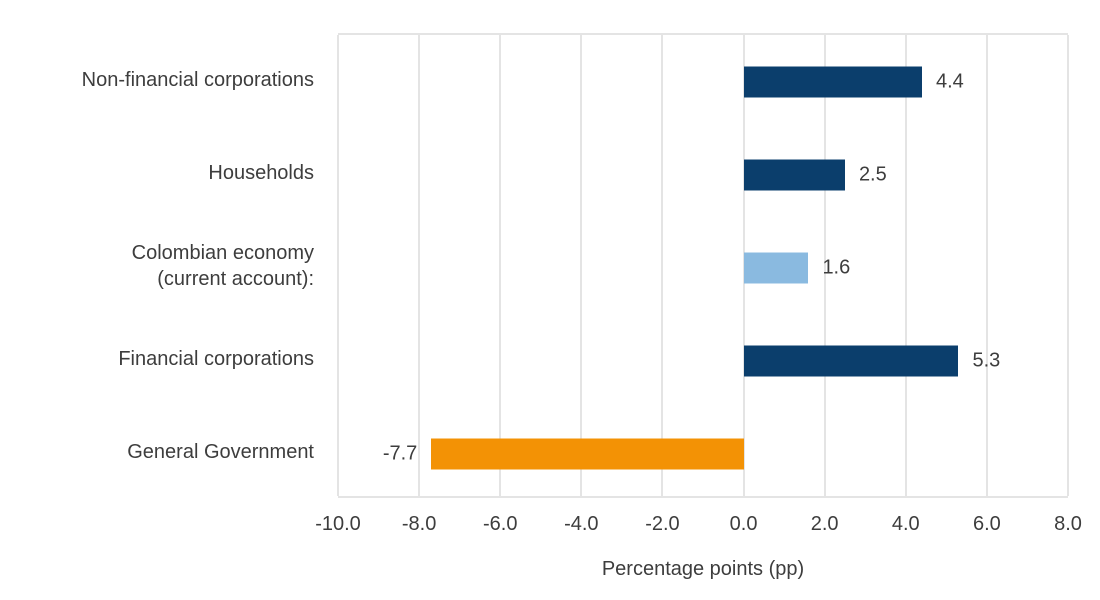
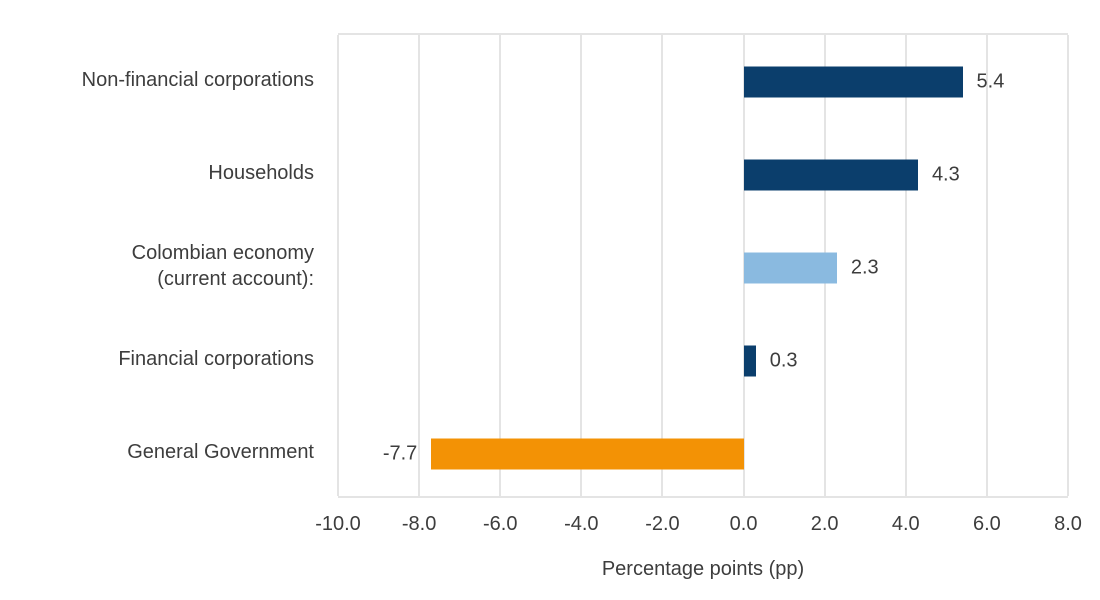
Non-financial corporations: 4.4 -> 5.4
Households: 2.5 -> 4.3
Colombian economy (current account):: 1.6 -> 2.3
Financial corporations: 5.3 -> 0.3
